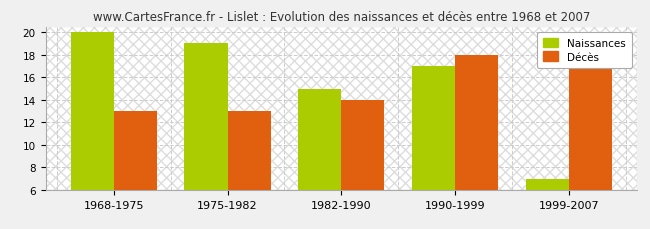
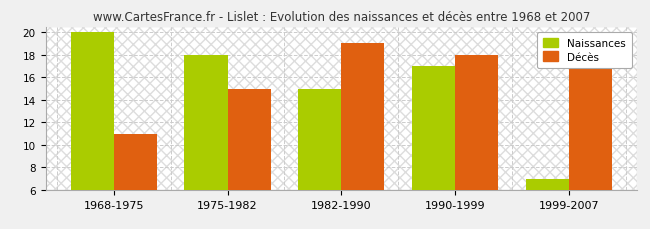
Décès/1968-1975: 13 -> 11
Naissances/1975-1982: 19 -> 18
Décès/1975-1982: 13 -> 15
Décès/1982-1990: 14 -> 19
